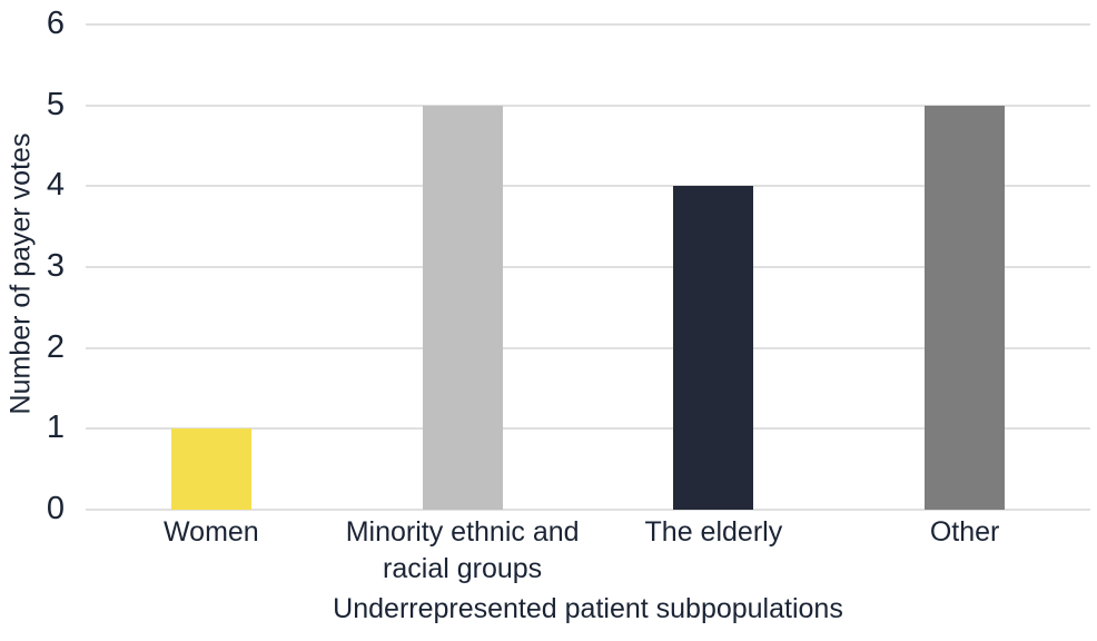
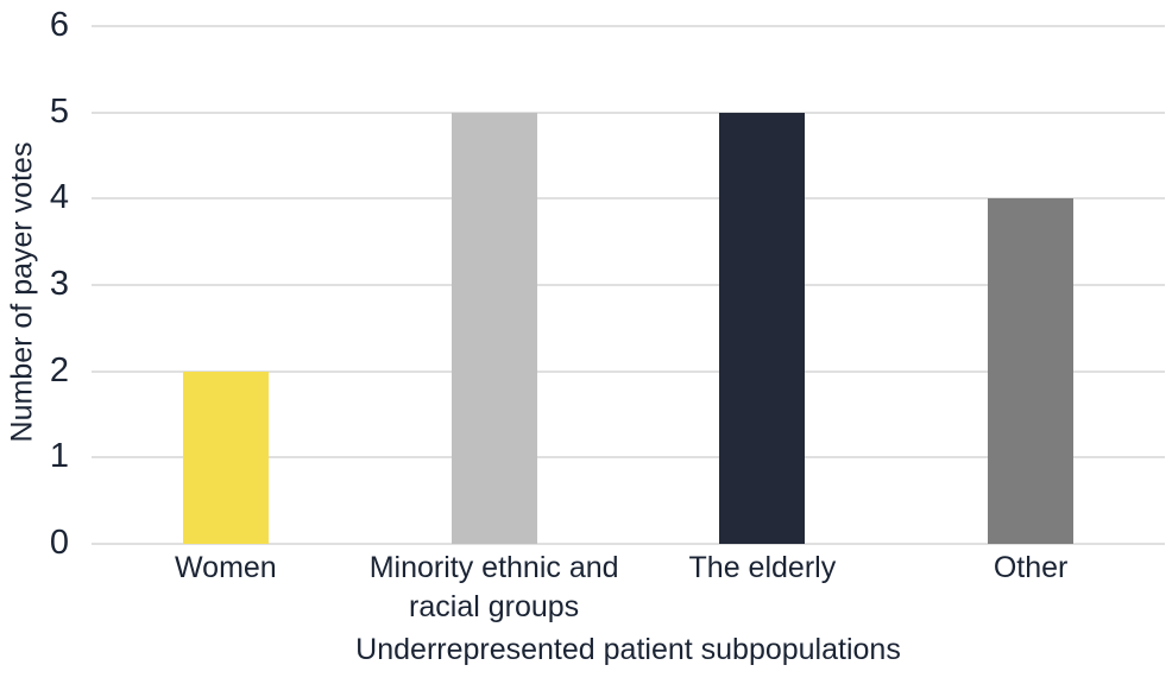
Women: 1 -> 2
The elderly: 4 -> 5
Other: 5 -> 4
